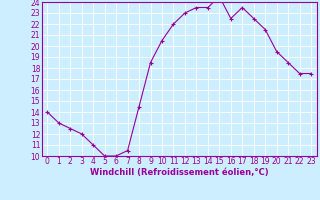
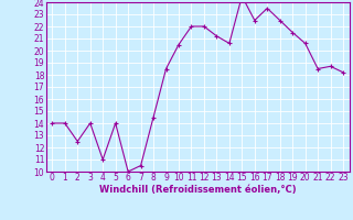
1: 13.0 -> 14.0
3: 12.0 -> 14.0
5: 10.0 -> 14.0
12: 23.0 -> 22.0
13: 23.5 -> 21.2
14: 23.5 -> 20.6
20: 19.5 -> 20.6
22: 17.5 -> 18.7
23: 17.5 -> 18.2
